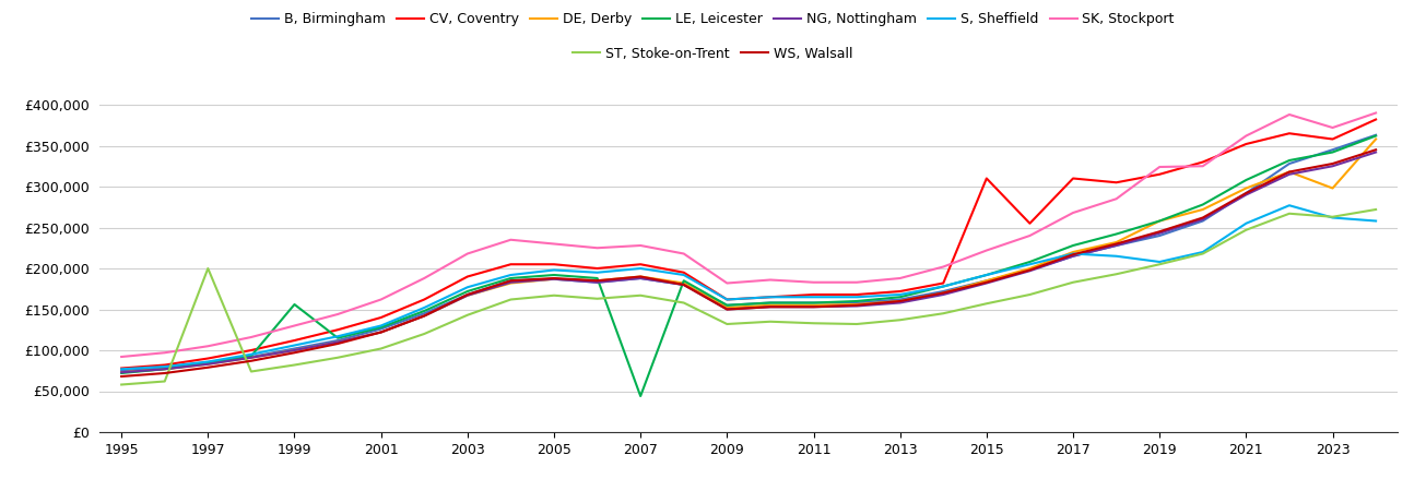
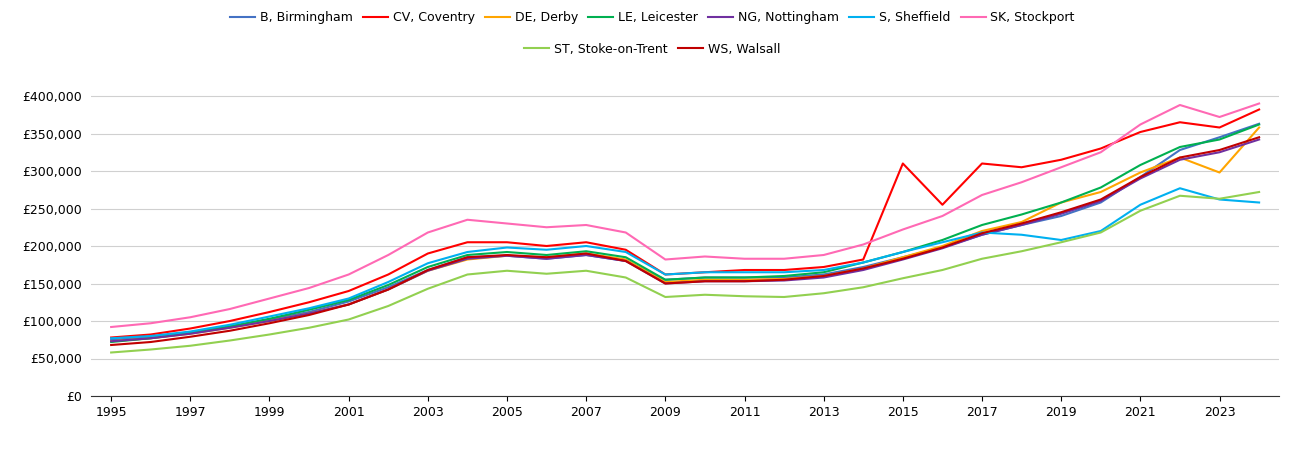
ST, Stoke-on-Trent/1997: £200,000 -> £67,000
LE, Leicester/1999: £156,000 -> £103,000
LE, Leicester/2007: £44,000 -> £193,000
SK, Stockport/2019: £324,000 -> £305,000
